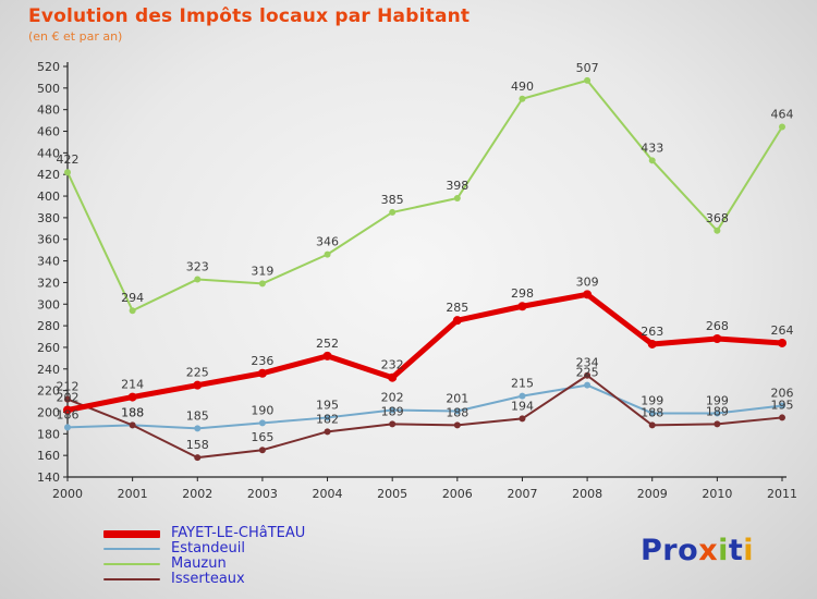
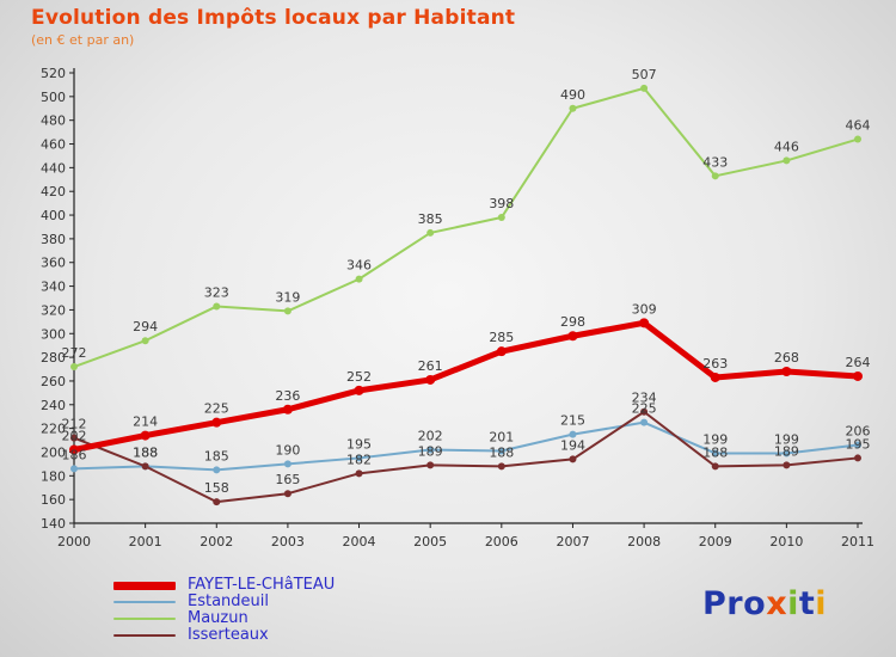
Mauzun/2000: 422 -> 272
FAYET-LE-CHâTEAU/2005: 232 -> 261
Mauzun/2010: 368 -> 446
